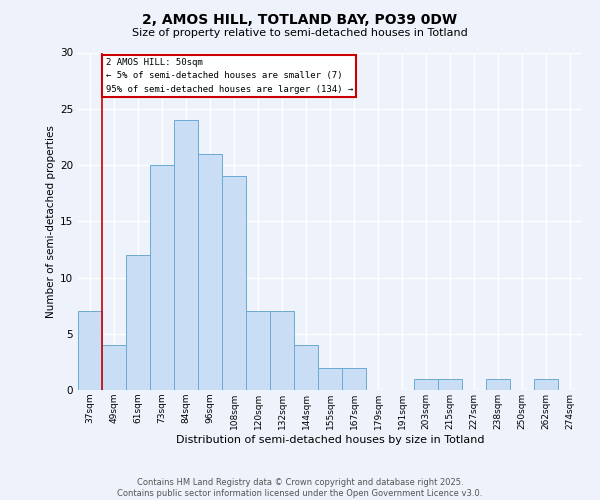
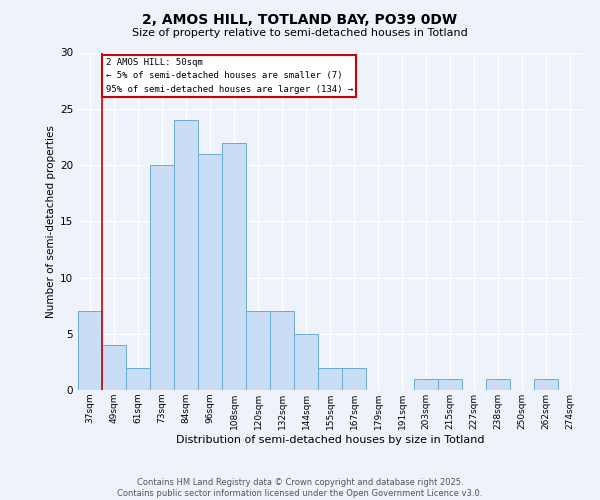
61sqm: 12 -> 2
108sqm: 19 -> 22
144sqm: 4 -> 5
